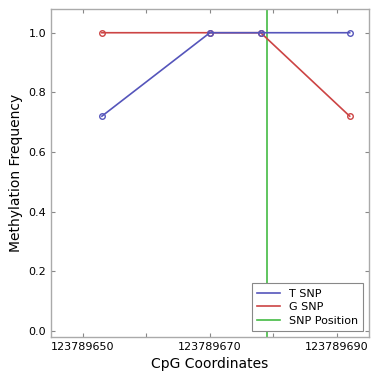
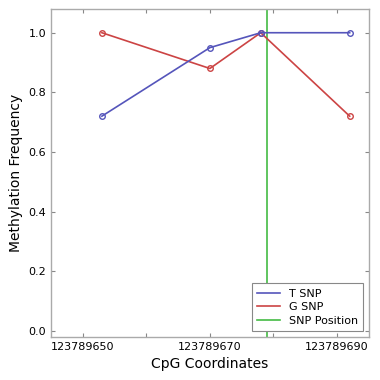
T SNP/123789670: 1.00 -> 0.95
G SNP/123789670: 1.00 -> 0.88
